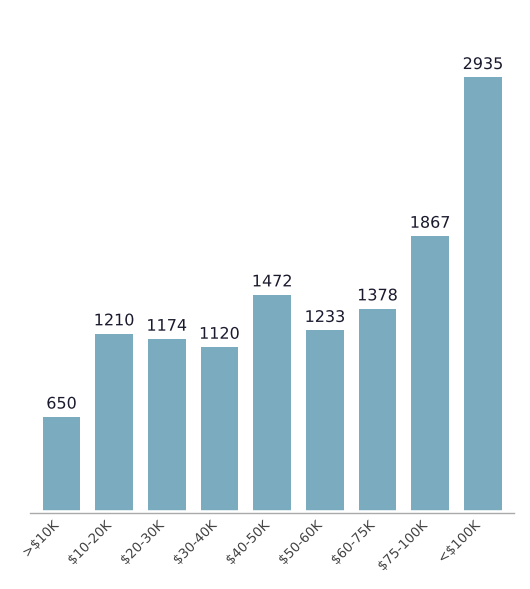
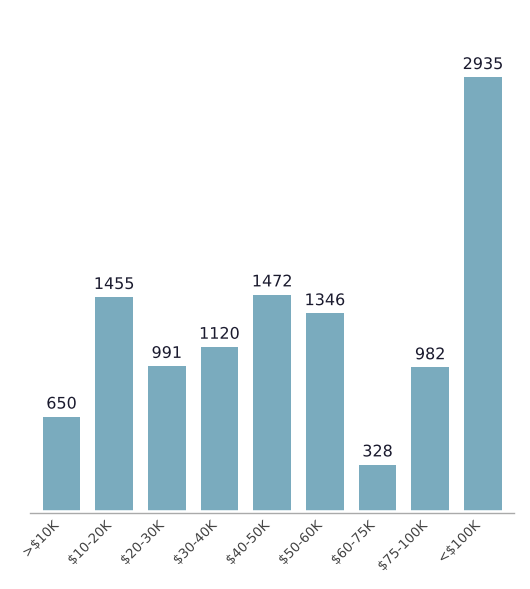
$10-20K: 1210 -> 1455
$20-30K: 1174 -> 991
$50-60K: 1233 -> 1346
$60-75K: 1378 -> 328
$75-100K: 1867 -> 982
